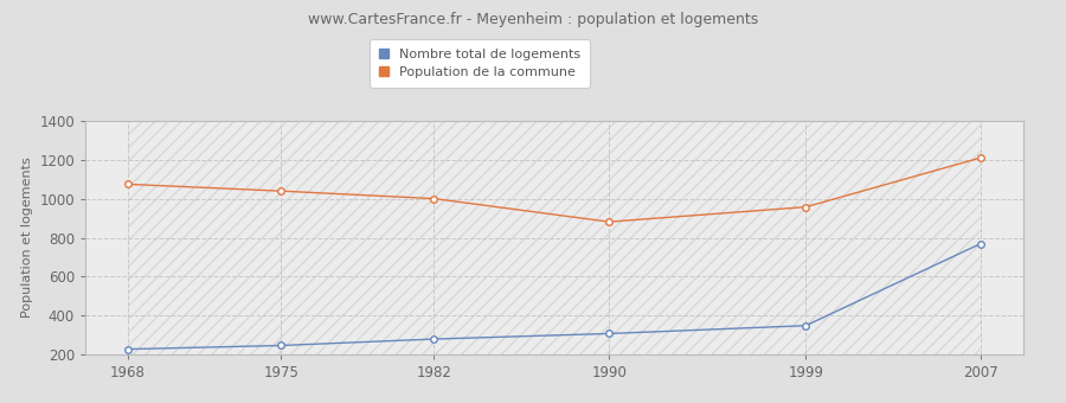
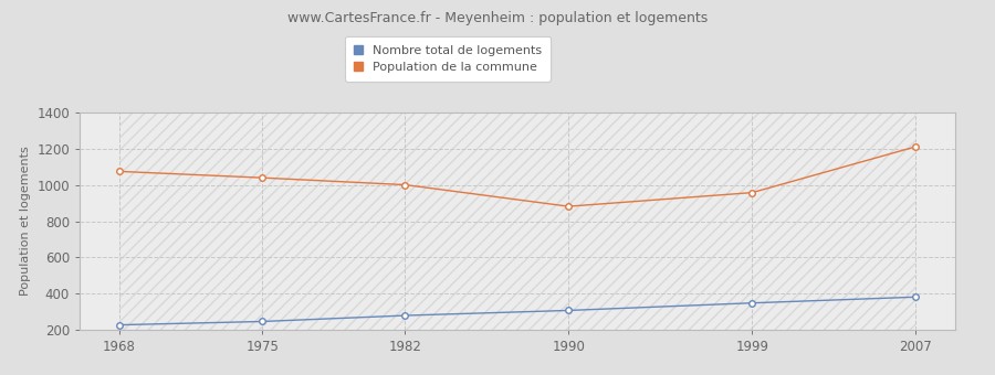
Nombre total de logements/2007: 770 -> 380
